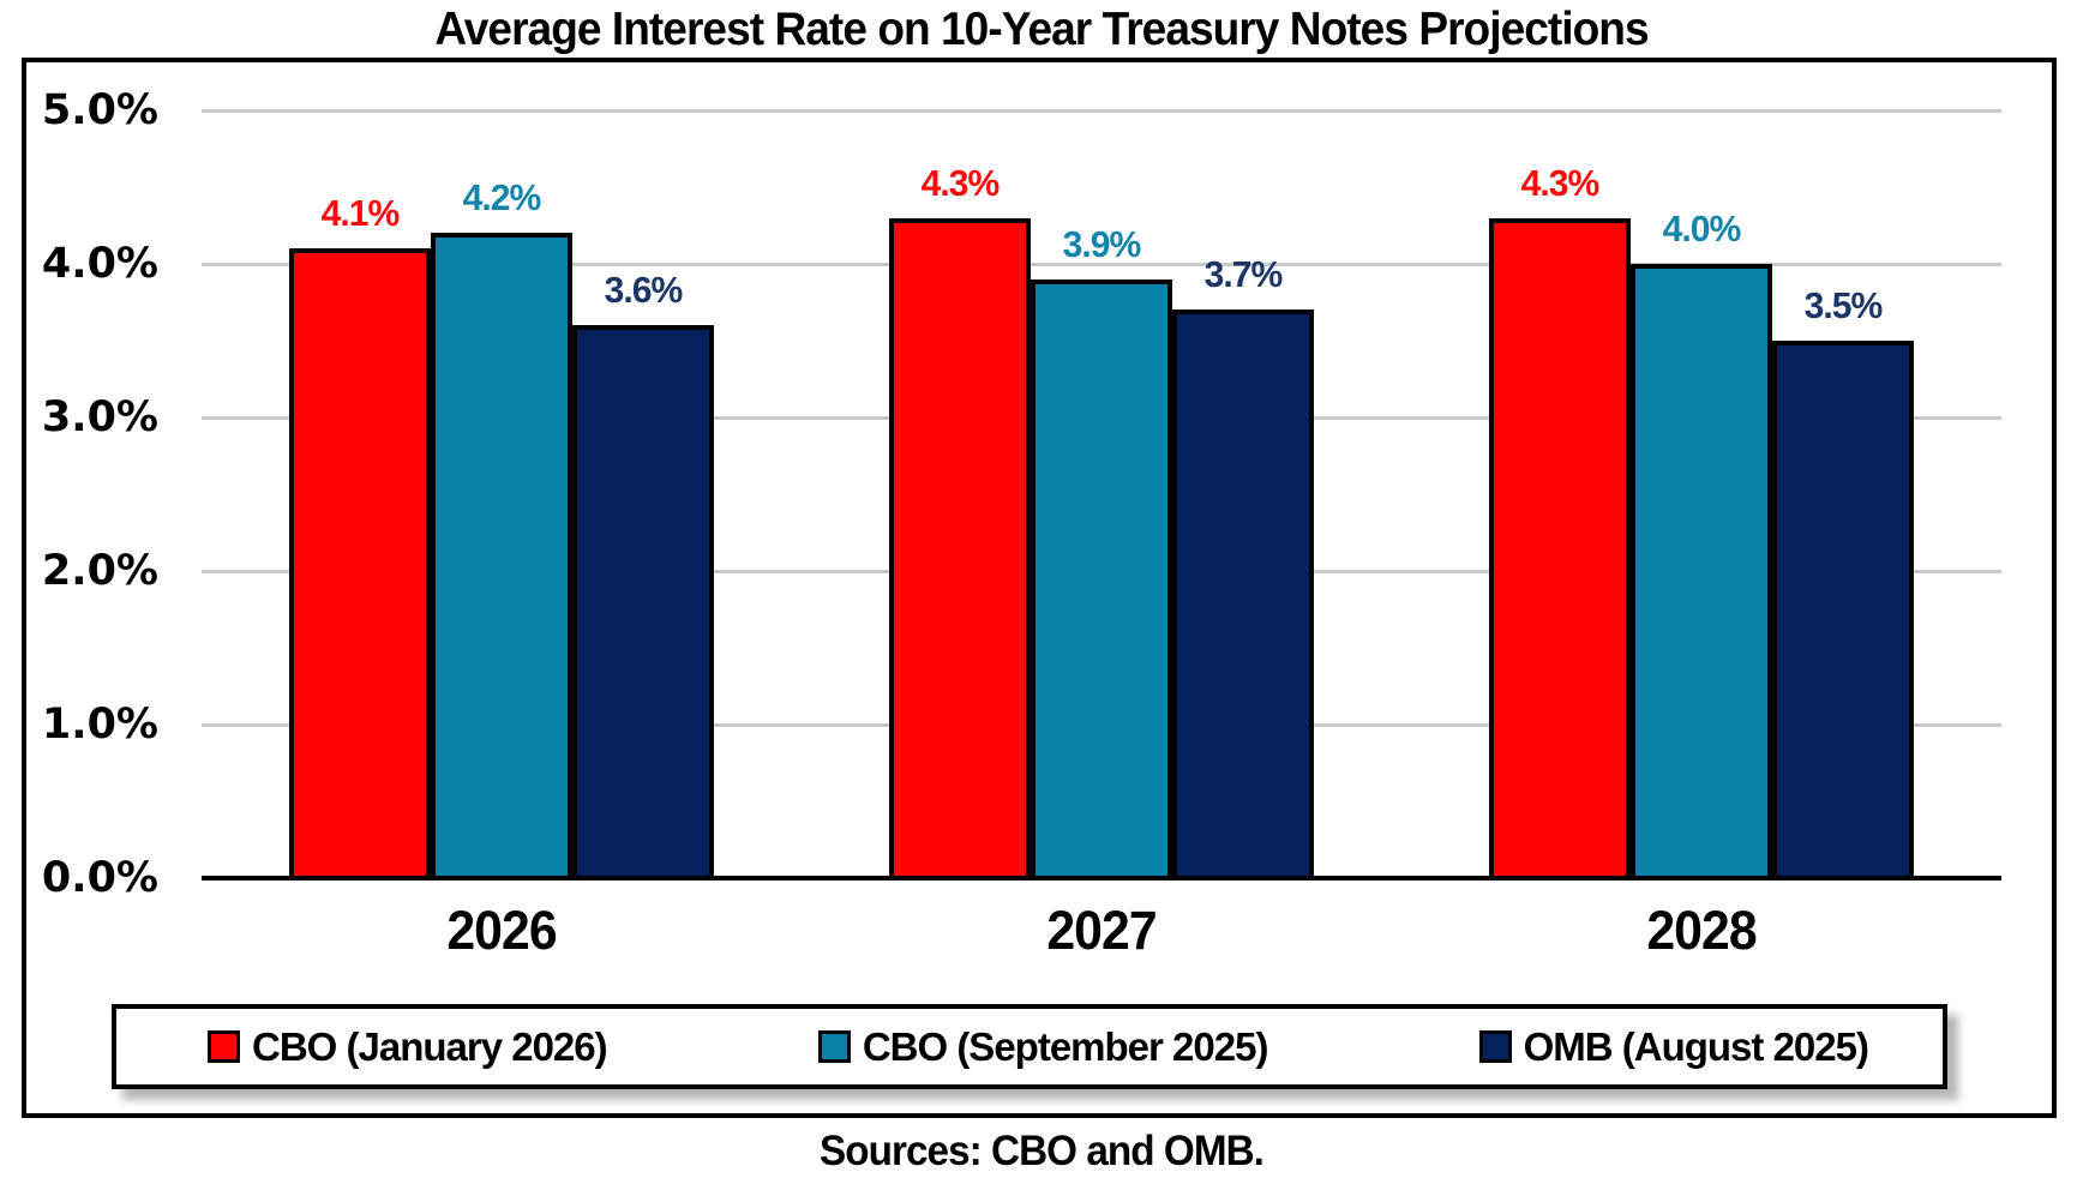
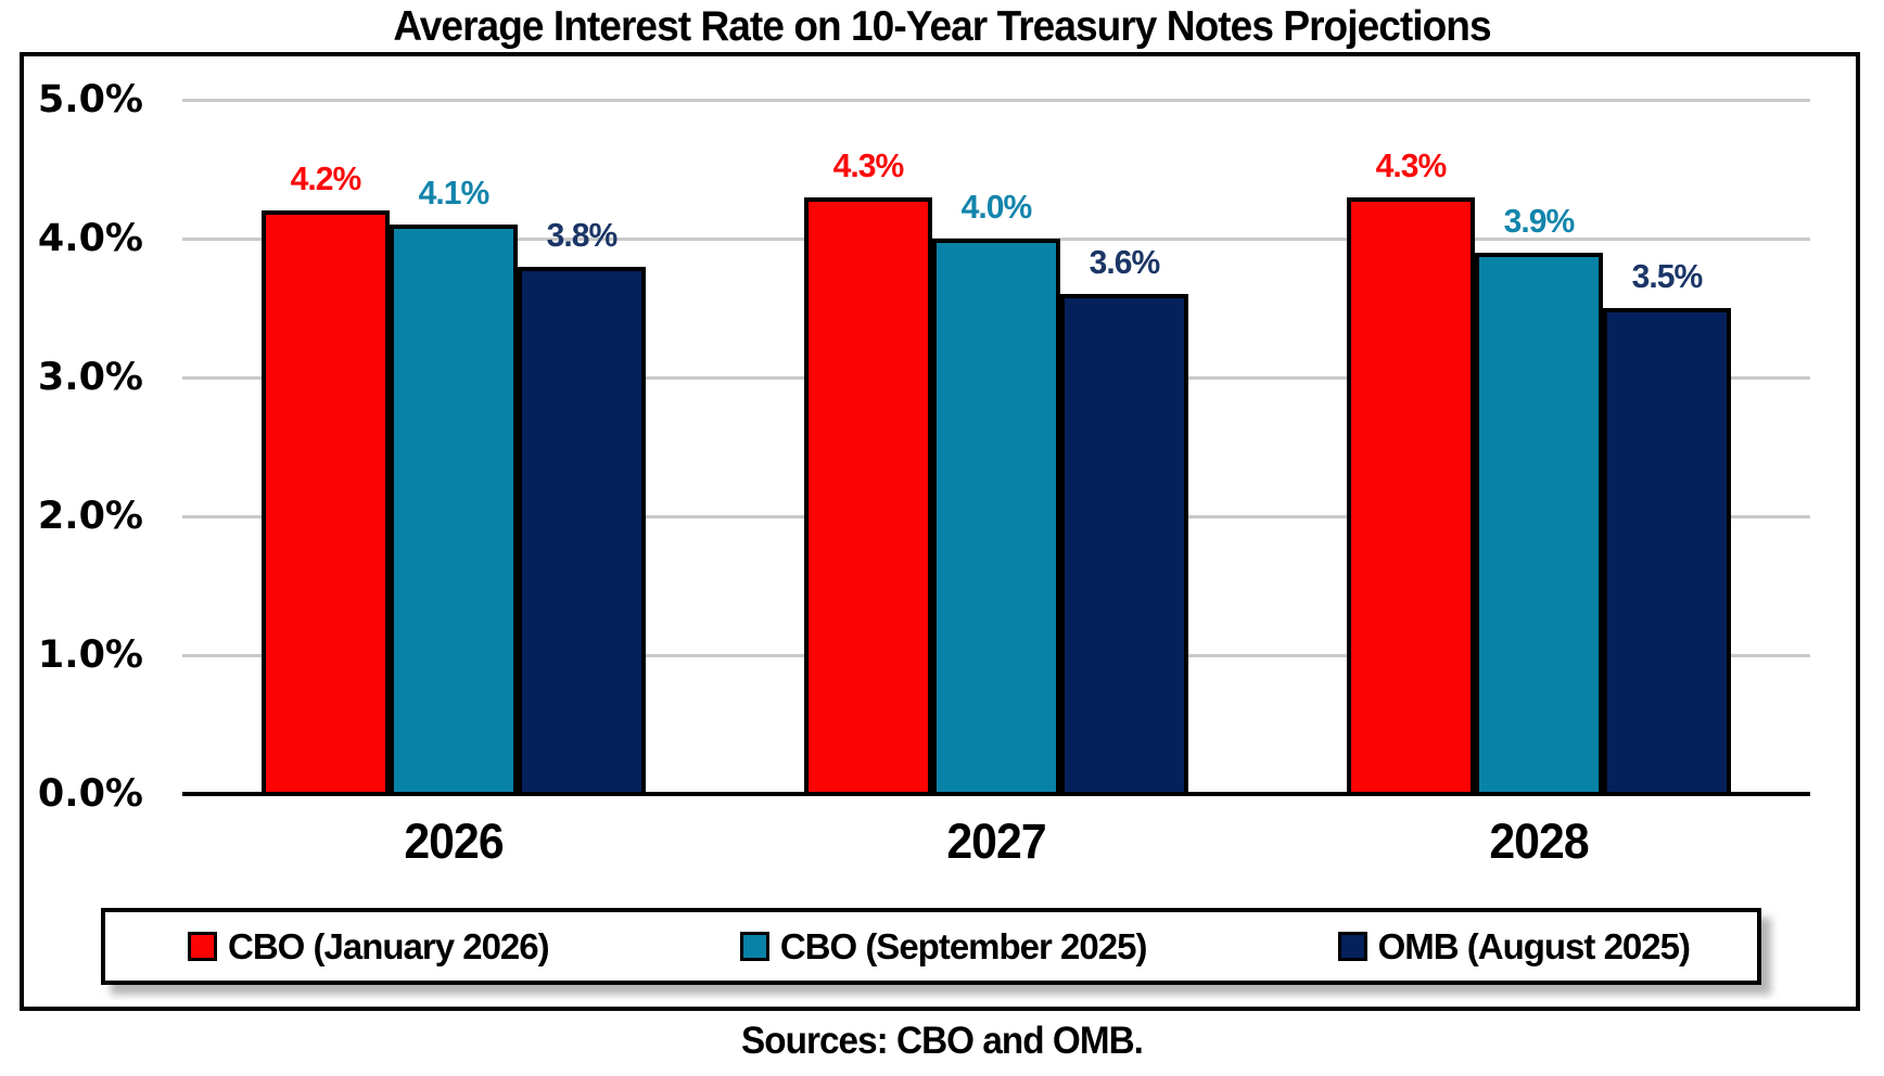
CBO (January 2026)/2026: 4.1% -> 4.2%
CBO (September 2025)/2026: 4.2% -> 4.1%
OMB (August 2025)/2026: 3.6% -> 3.8%
CBO (September 2025)/2027: 3.9% -> 4.0%
OMB (August 2025)/2027: 3.7% -> 3.6%
CBO (September 2025)/2028: 4.0% -> 3.9%
